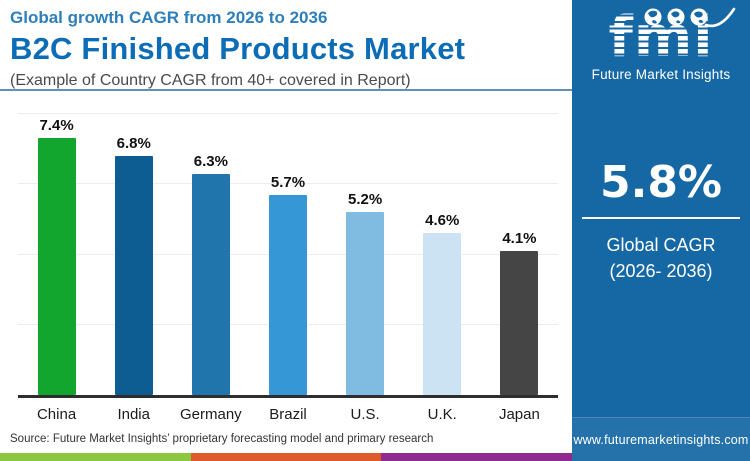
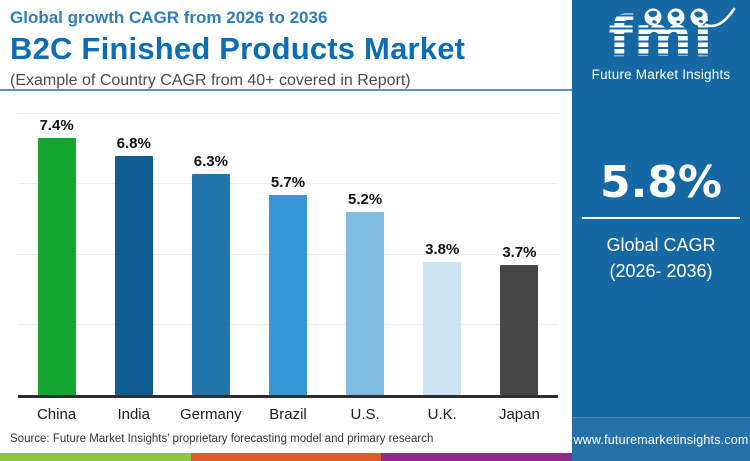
U.K.: 4.6% -> 3.8%
Japan: 4.1% -> 3.7%
